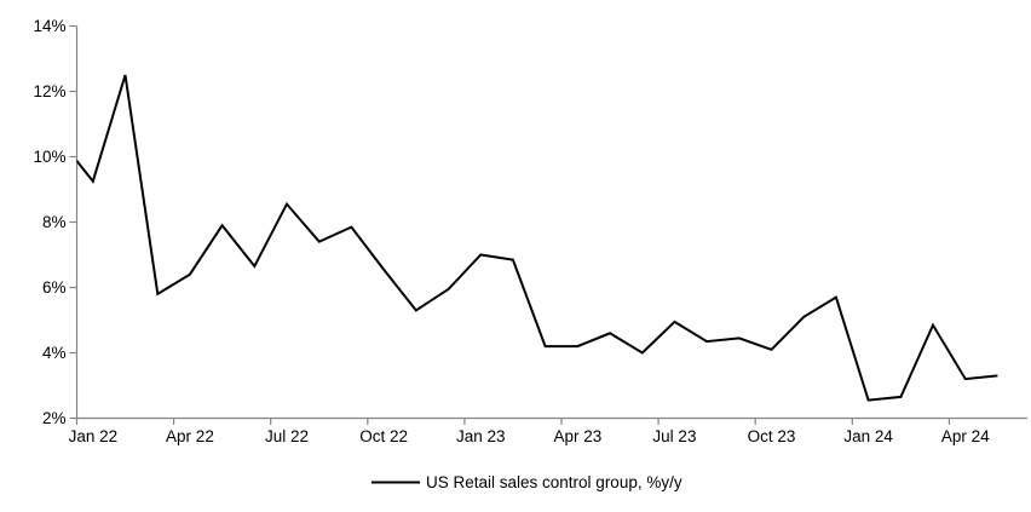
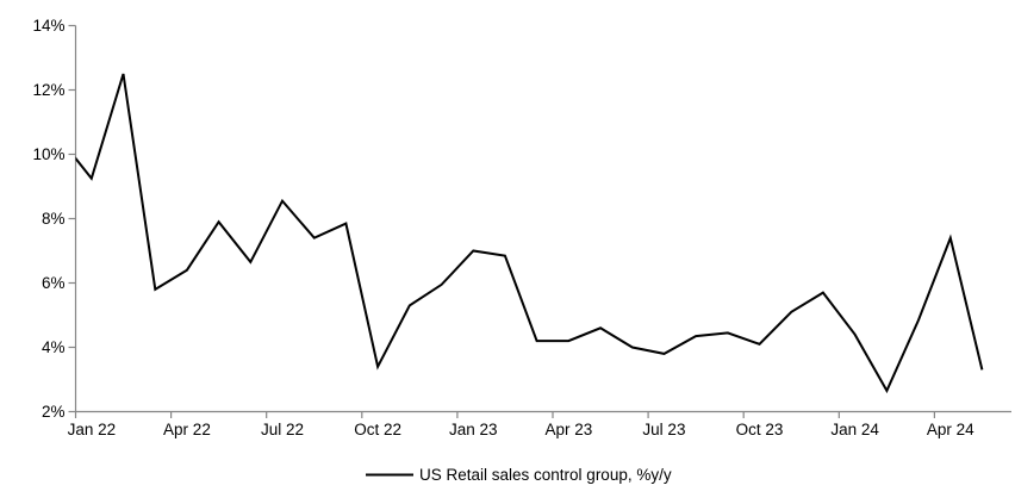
Oct 22: 6.5% -> 3.4%
Jul 23: 5.0% -> 3.8%
Jan 24: 2.5% -> 4.4%
Apr 24: 3.2% -> 7.4%
